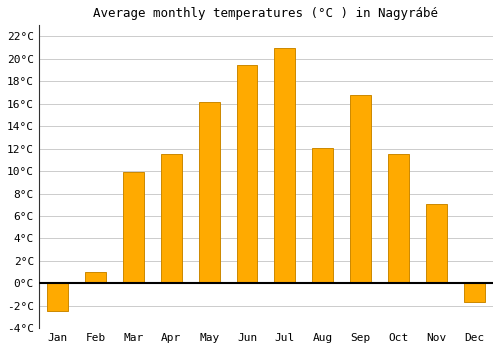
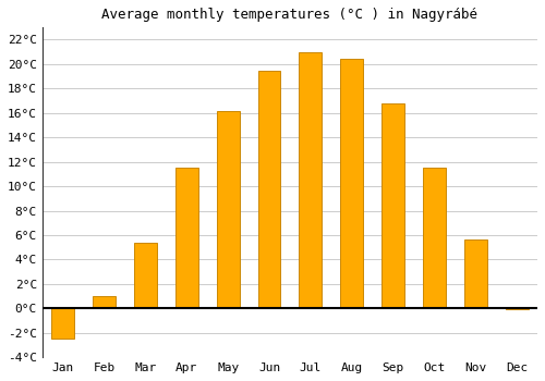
Mar: 9.9°C -> 5.4°C
Aug: 12.1°C -> 20.4°C
Nov: 7.1°C -> 5.6°C
Dec: -1.7°C -> -0.1°C
